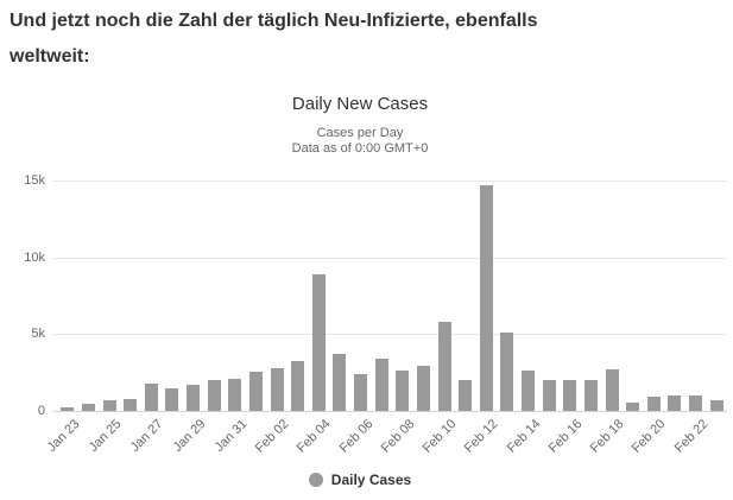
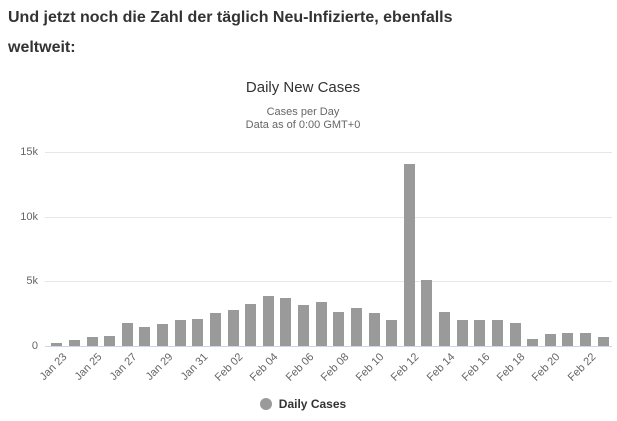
Feb 04: 8.9k -> 3.9k
Feb 06: 2.4k -> 3.1k
Feb 10: 5.8k -> 2.6k
Feb 12: 14.7k -> 14.1k
Feb 18: 2.7k -> 1.8k
